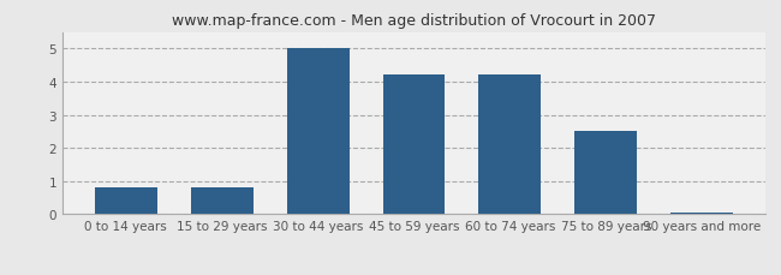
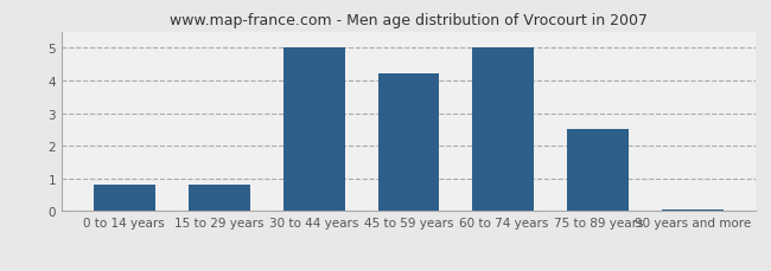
60 to 74 years: 4.20 -> 5.00
